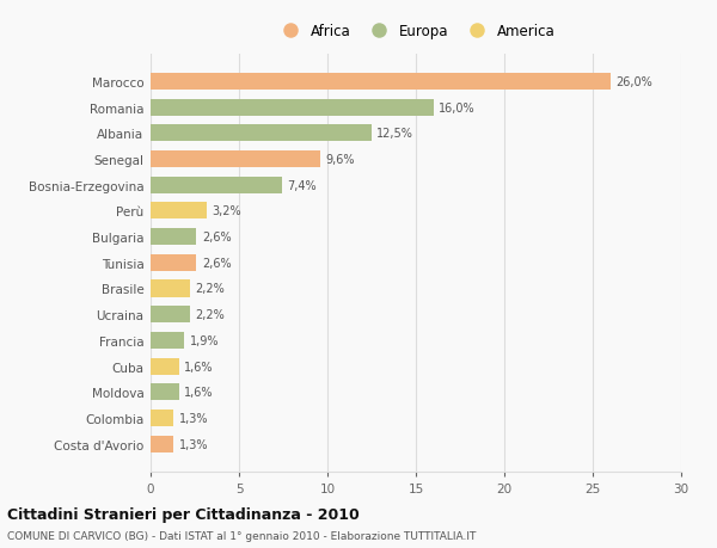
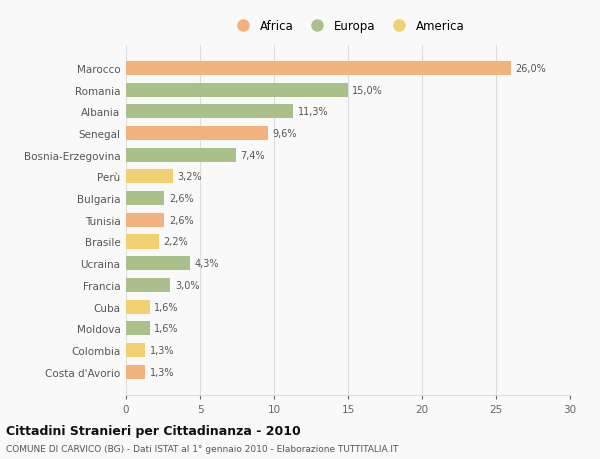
Romania: 16,0% -> 15,0%
Albania: 12,5% -> 11,3%
Ucraina: 2,2% -> 4,3%
Francia: 1,9% -> 3,0%
